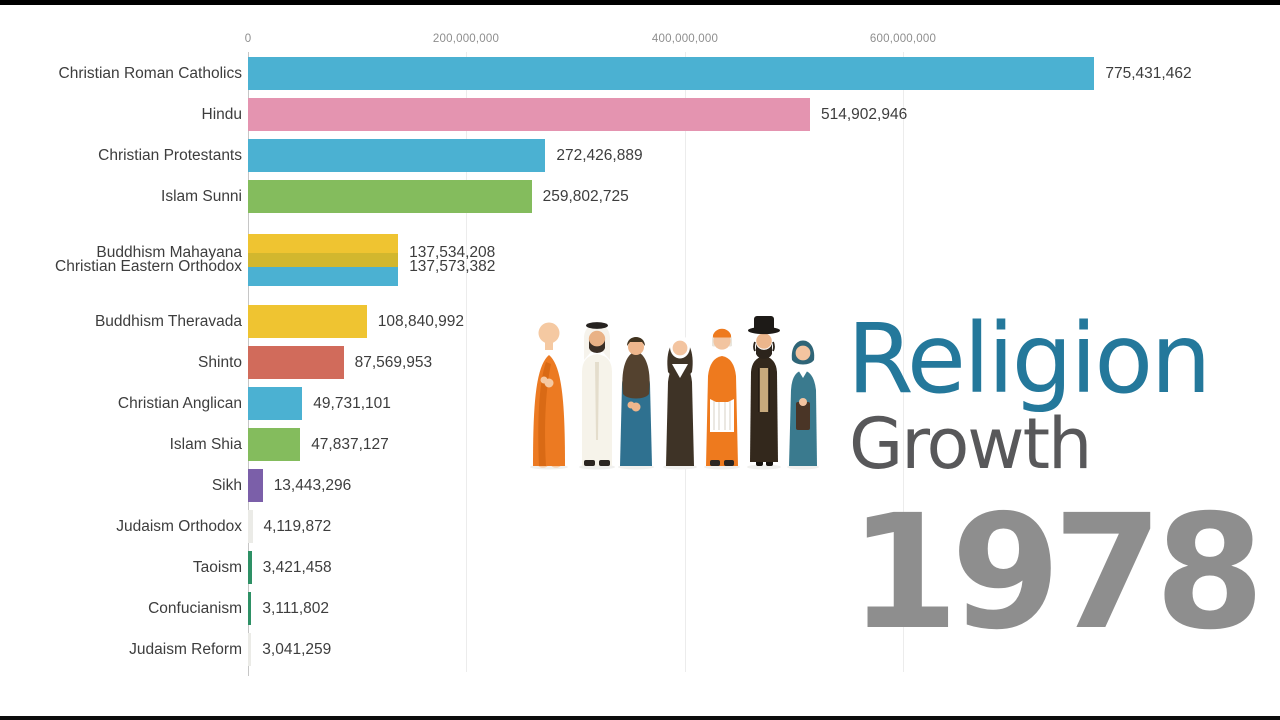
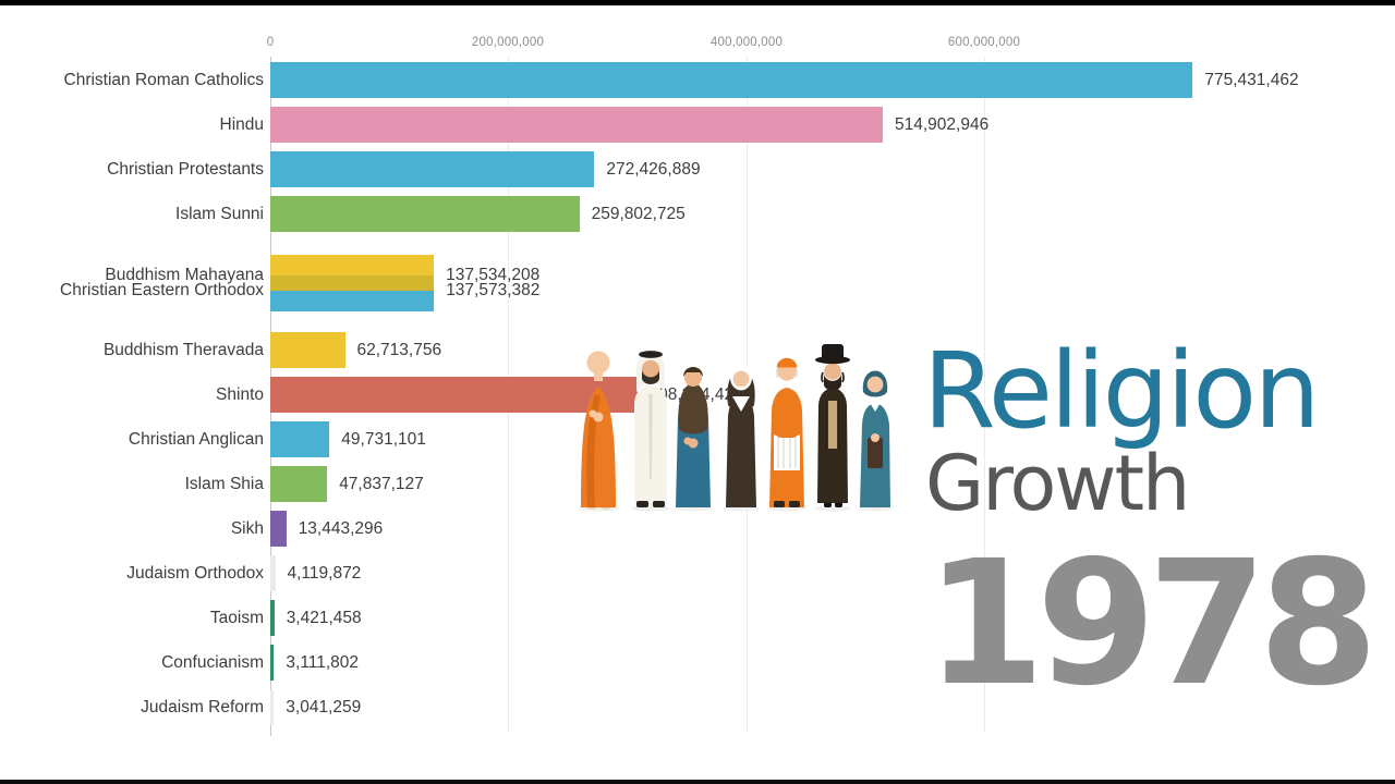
Buddhism Theravada: 108,840,992 -> 62,713,756
Shinto: 87,569,953 -> 308,254,424
